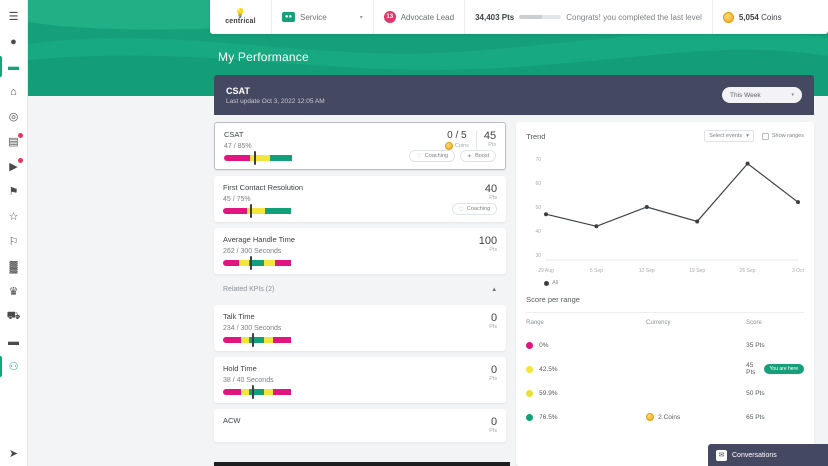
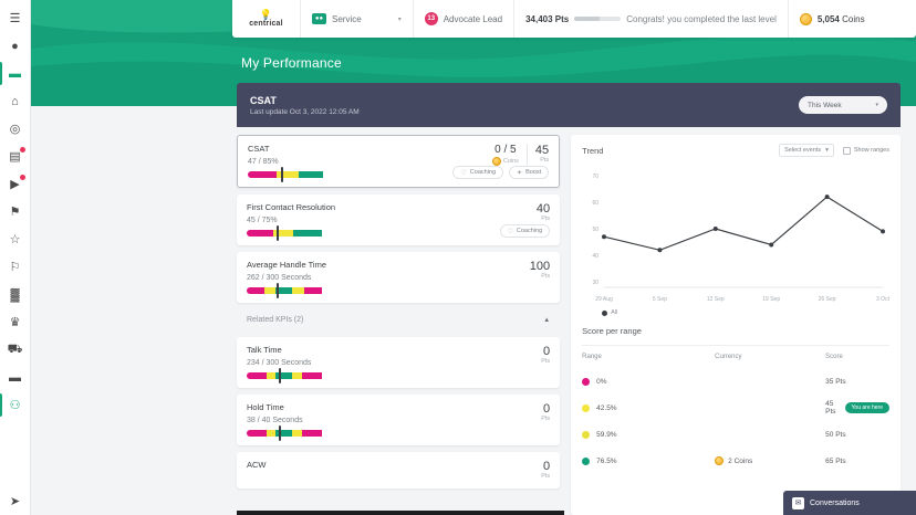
26 Sep: 68 -> 62
3 Oct: 52 -> 49
